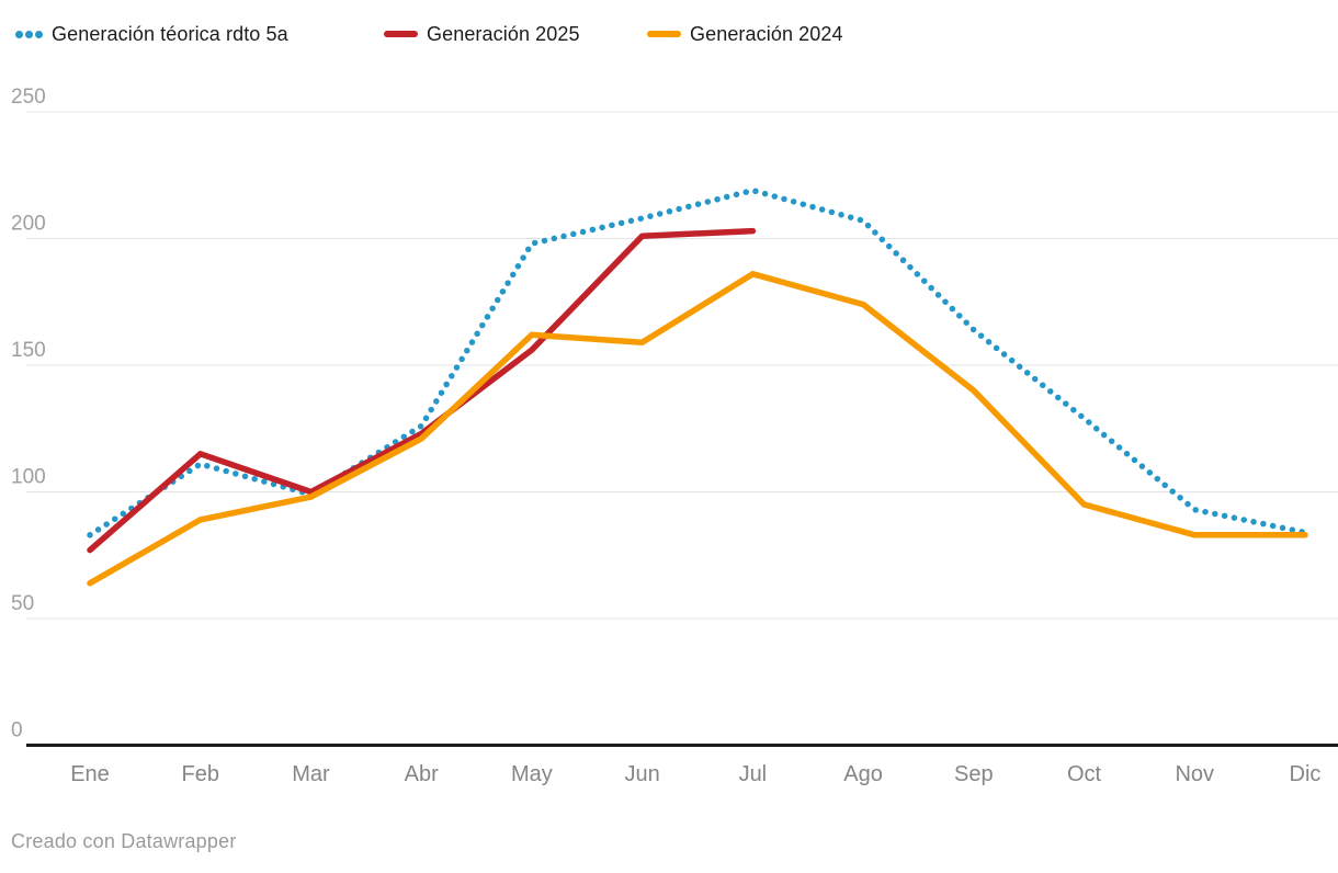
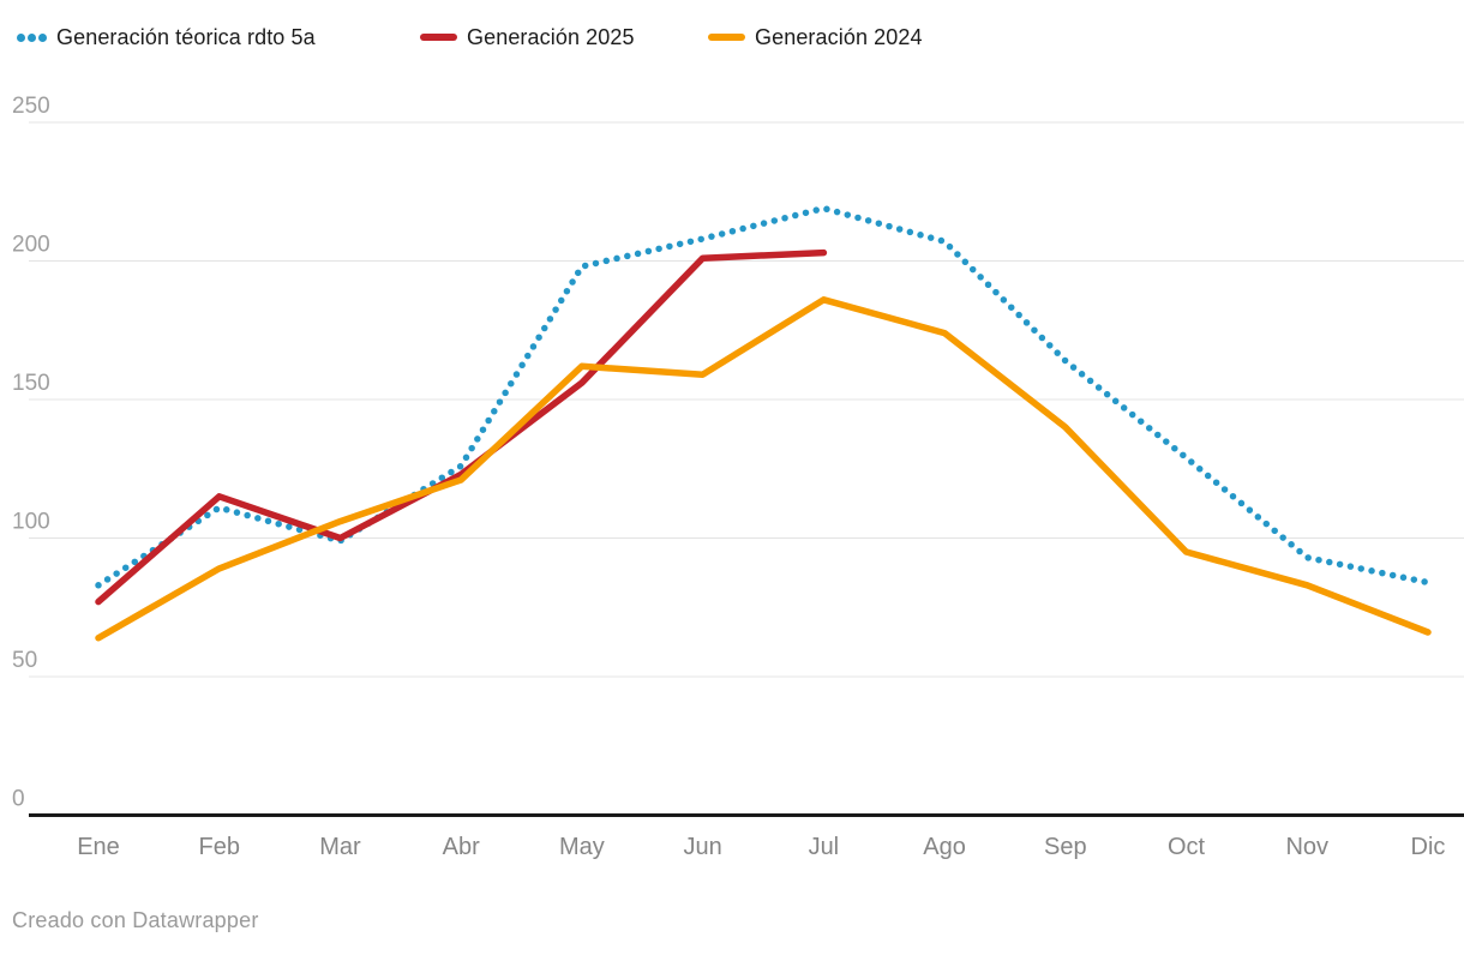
Generación 2024/Mar: 98 -> 106
Generación 2024/Dic: 83 -> 66
